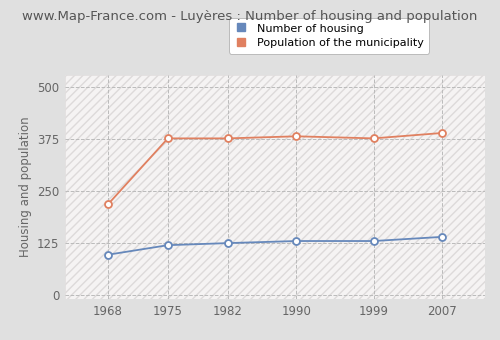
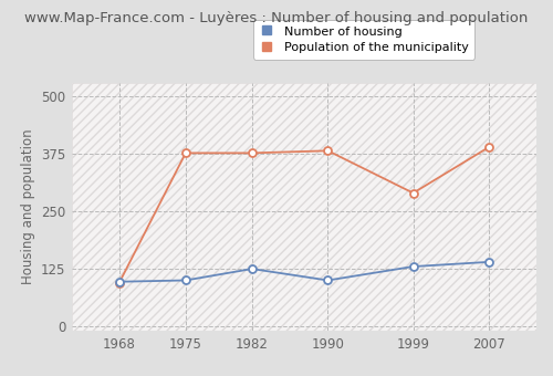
Population of the municipality/1968: 218 -> 95
Number of housing/1975: 120 -> 100
Number of housing/1990: 130 -> 100
Population of the municipality/1999: 377 -> 290
